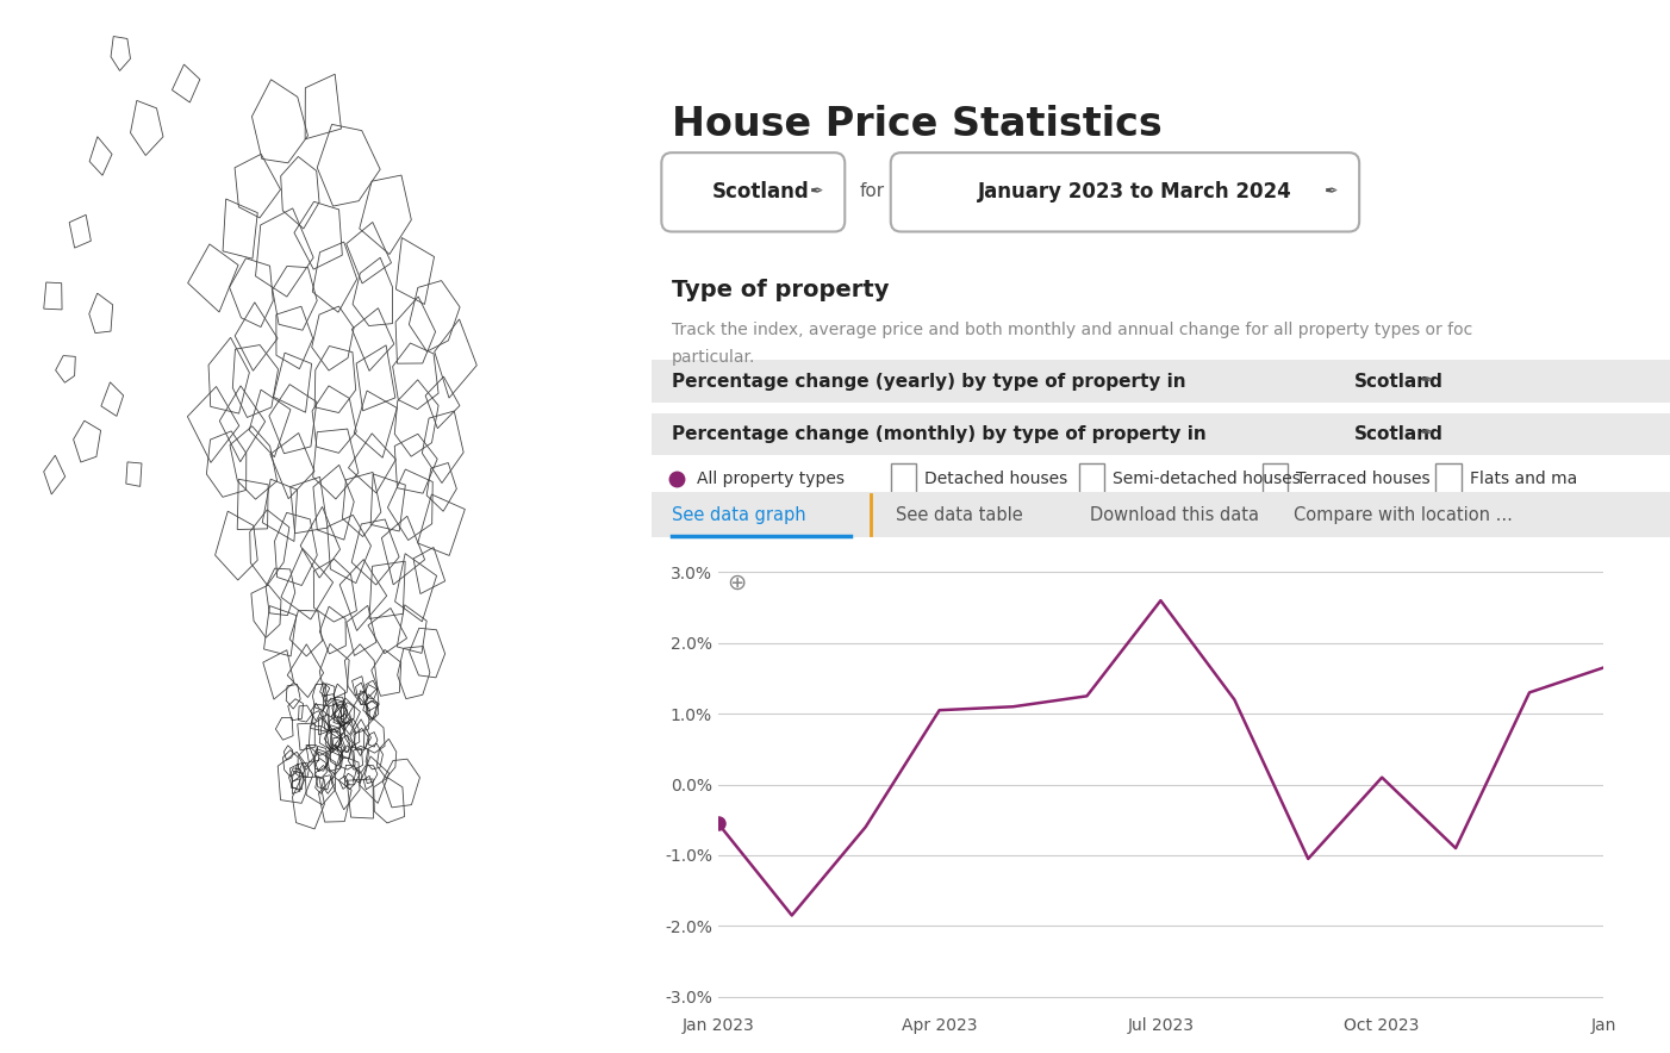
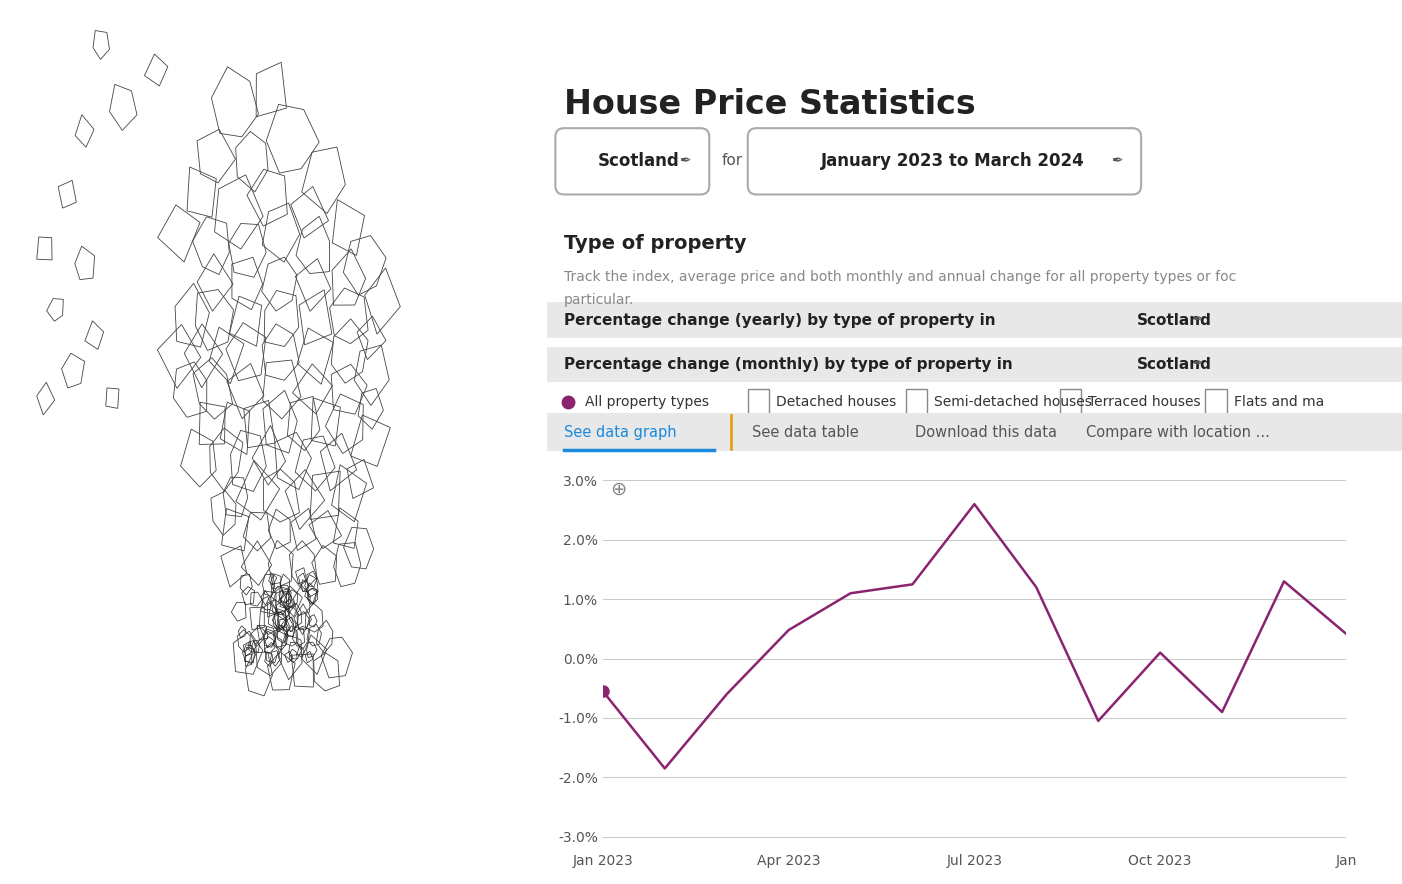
Apr 2023: 1.05% -> 0.48%
Jan: 1.65% -> 0.42%
